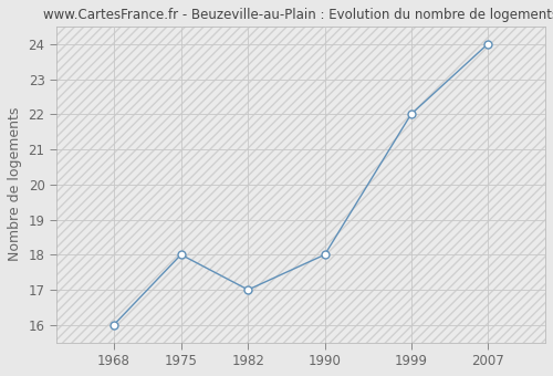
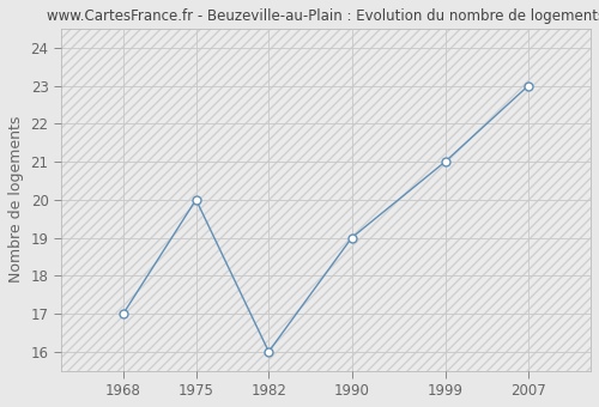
1968: 16 -> 17
1975: 18 -> 20
1982: 17 -> 16
1990: 18 -> 19
1999: 22 -> 21
2007: 24 -> 23
